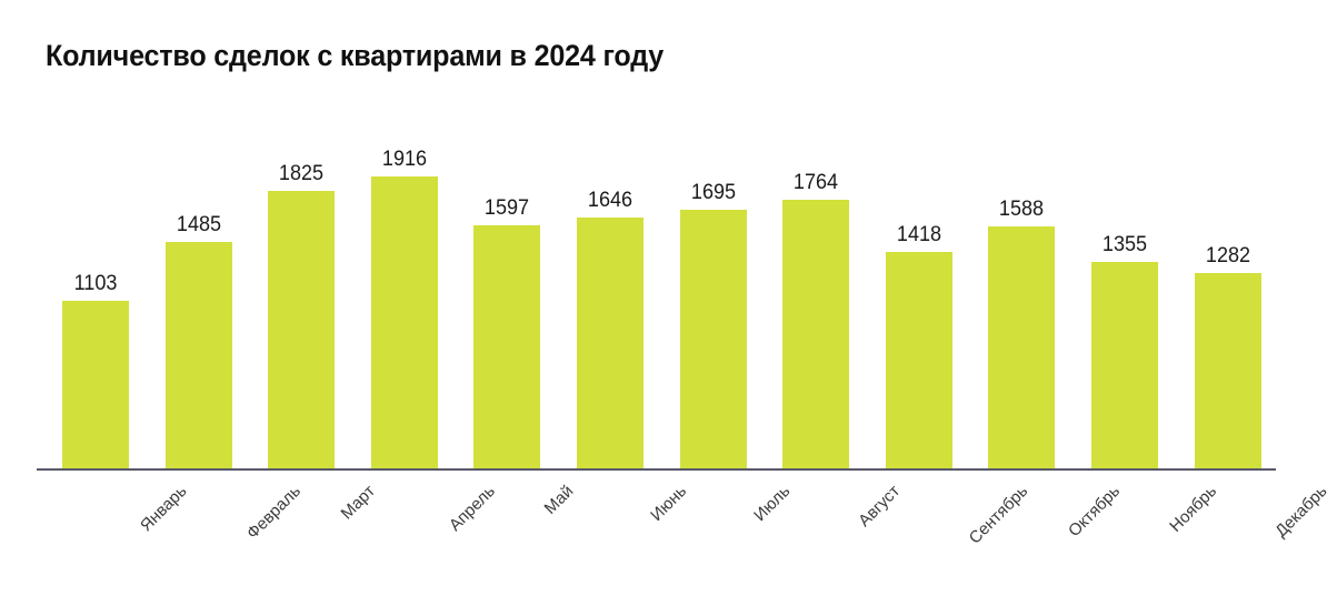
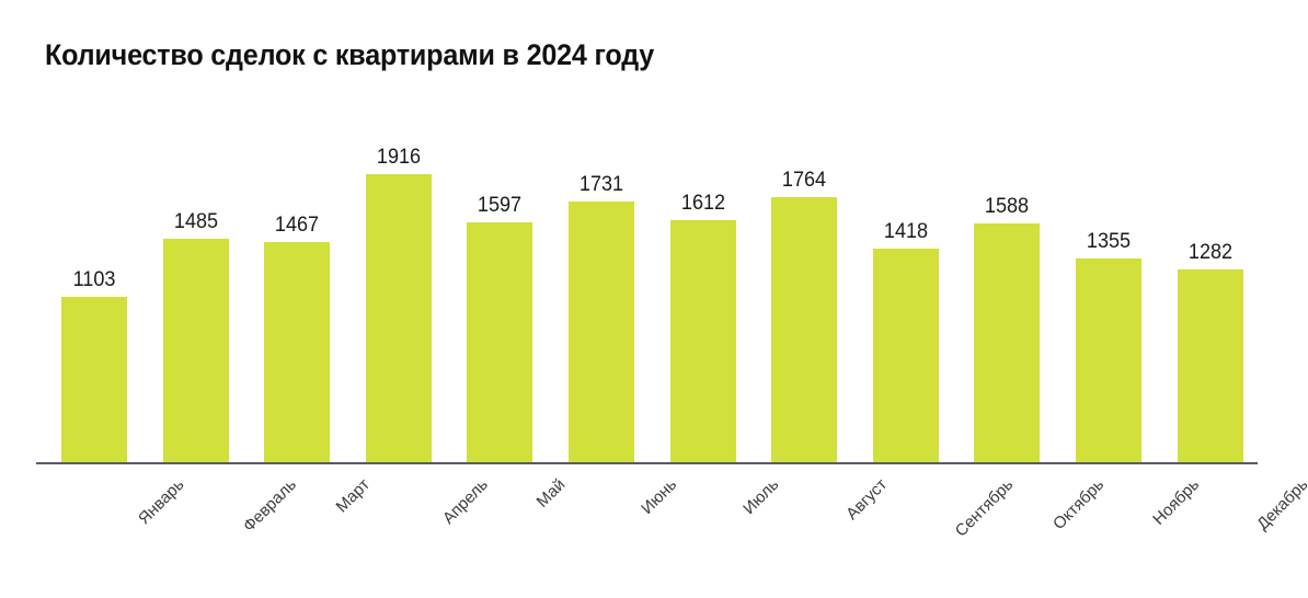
Март: 1825 -> 1467
Июнь: 1646 -> 1731
Июль: 1695 -> 1612
